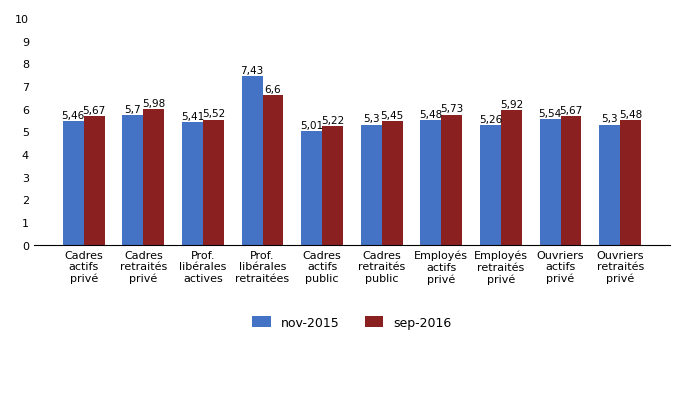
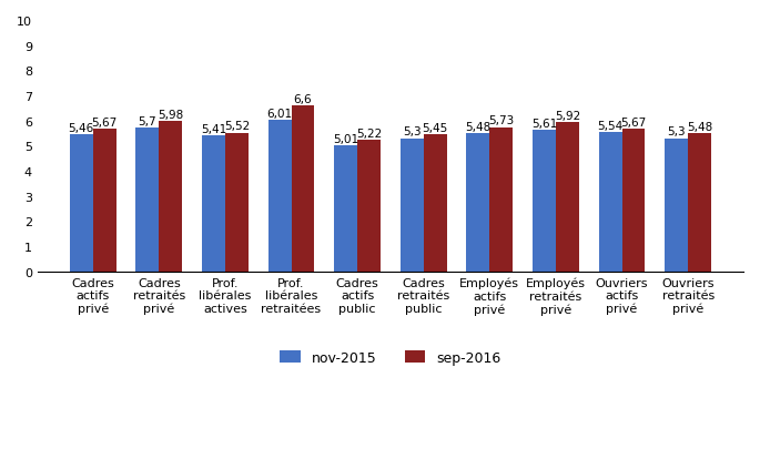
nov-2015/Prof. libérales retraitées: 7,43 -> 6,01
nov-2015/Employés retraités privé: 5,26 -> 5,61
